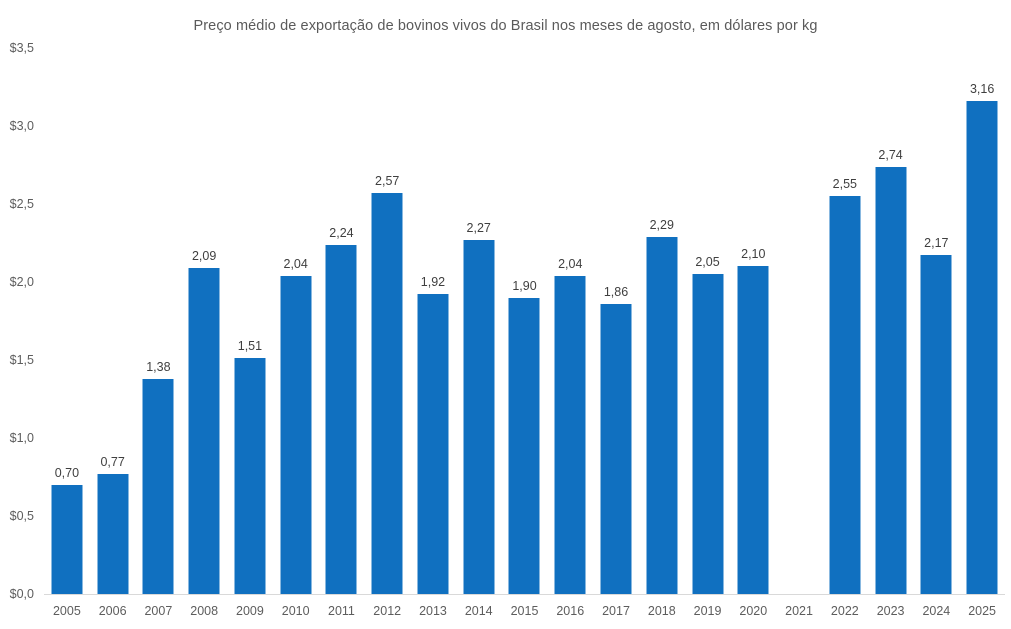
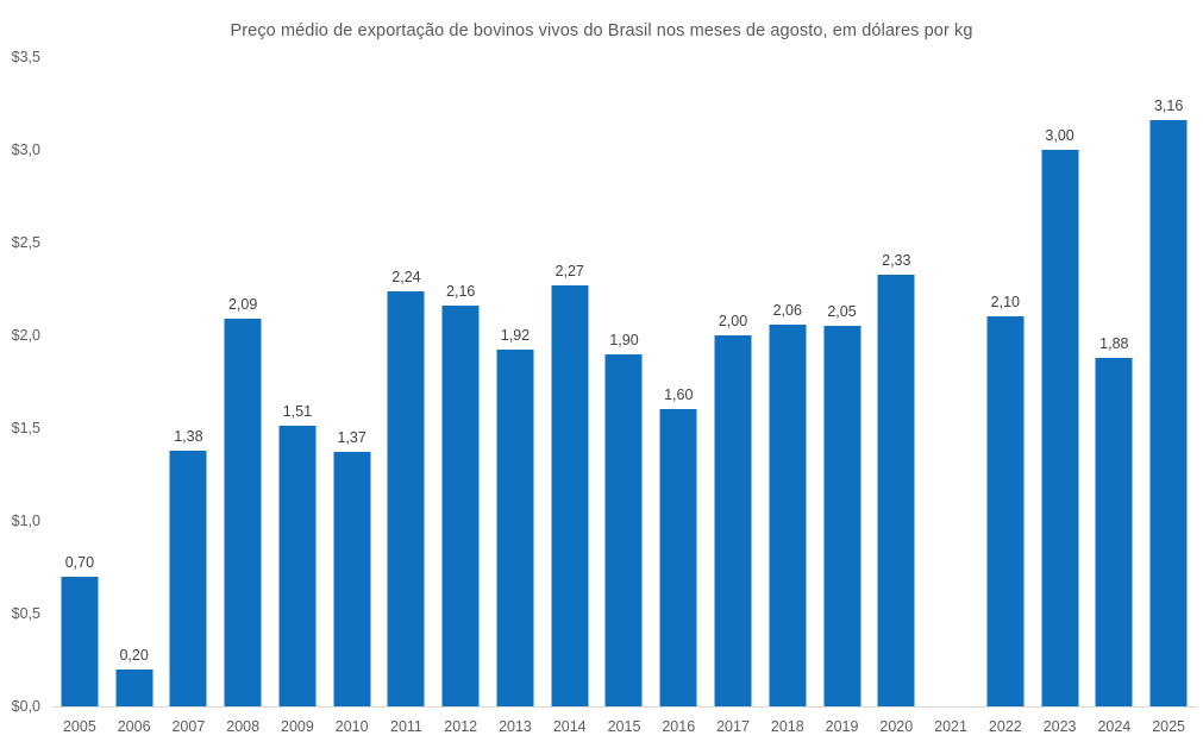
2006: 0,77 -> 0,20
2010: 2,04 -> 1,37
2012: 2,57 -> 2,16
2016: 2,04 -> 1,60
2017: 1,86 -> 2,00
2018: 2,29 -> 2,06
2020: 2,10 -> 2,33
2022: 2,55 -> 2,10
2023: 2,74 -> 3,00
2024: 2,17 -> 1,88
